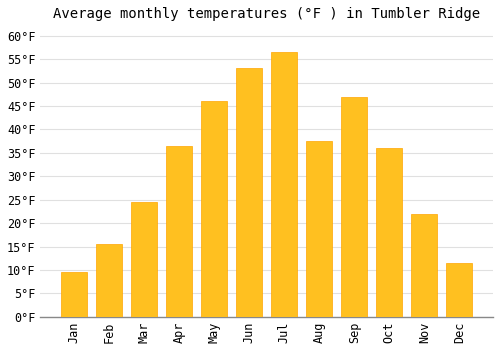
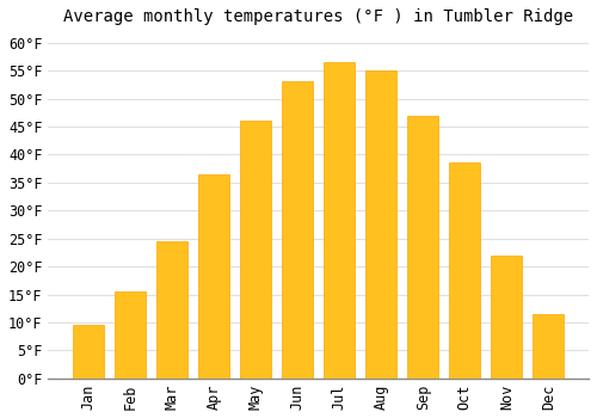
Aug: 37.5°F -> 55.0°F
Oct: 36.0°F -> 38.5°F
